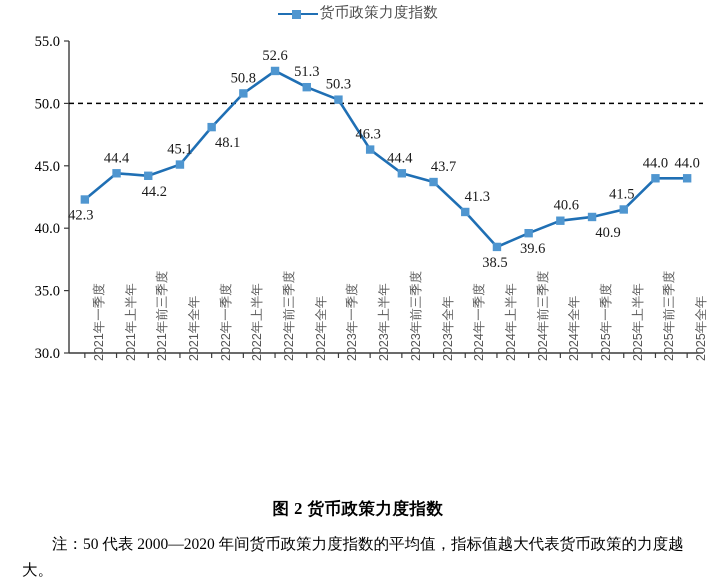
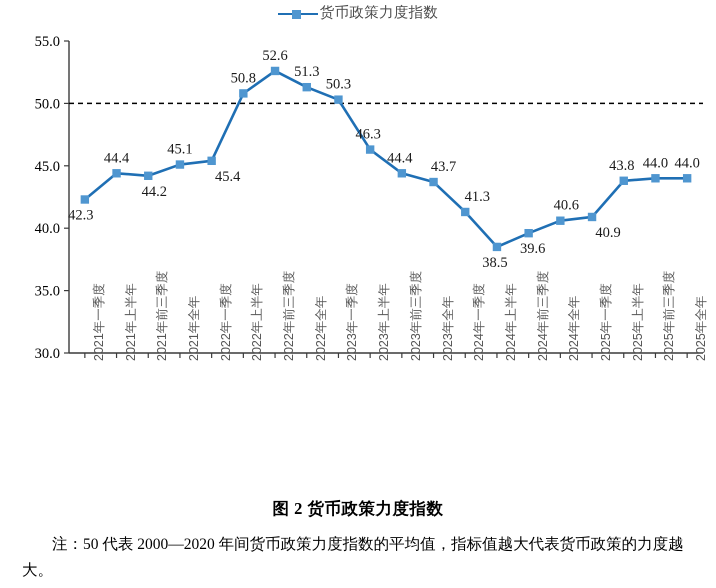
2022年一季度: 48.1 -> 45.4
2025年上半年: 41.5 -> 43.8
